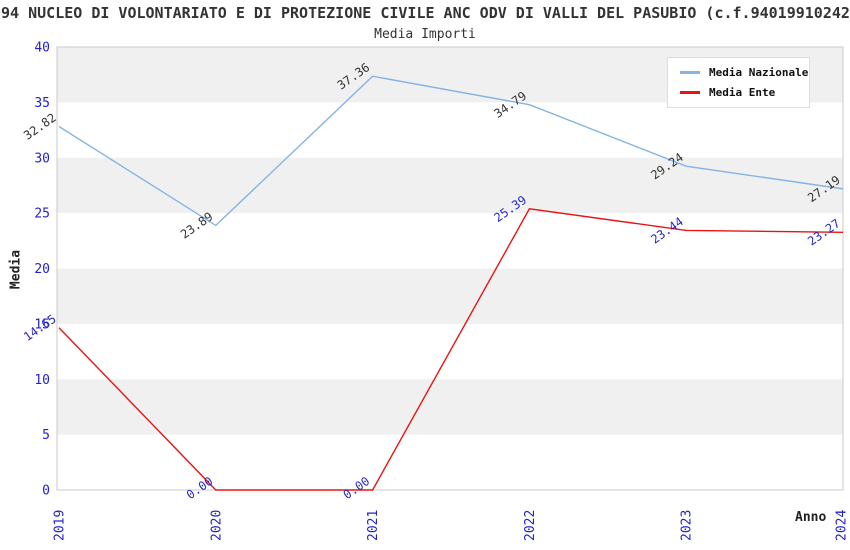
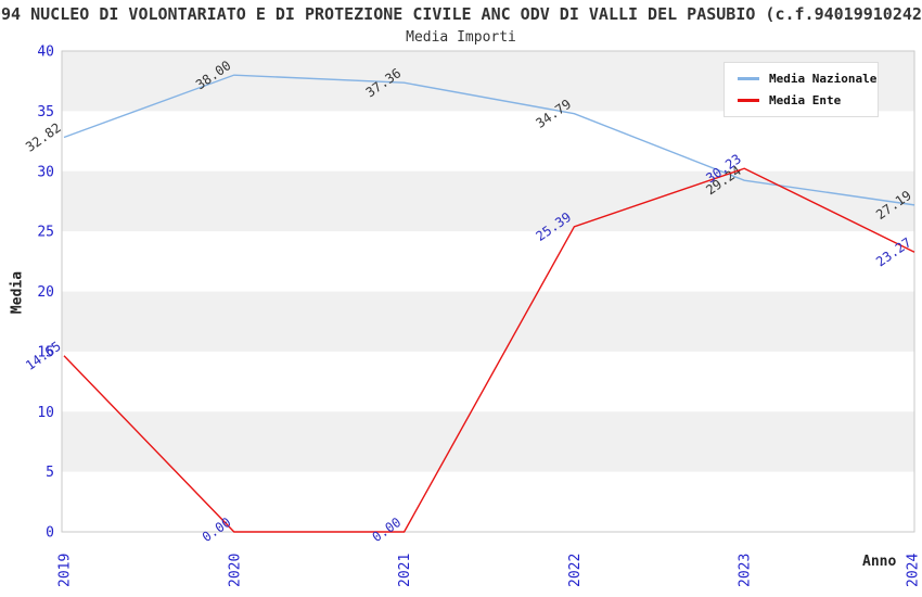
Media Nazionale/2020: 23.89 -> 38.00
Media Ente/2023: 23.44 -> 30.23
